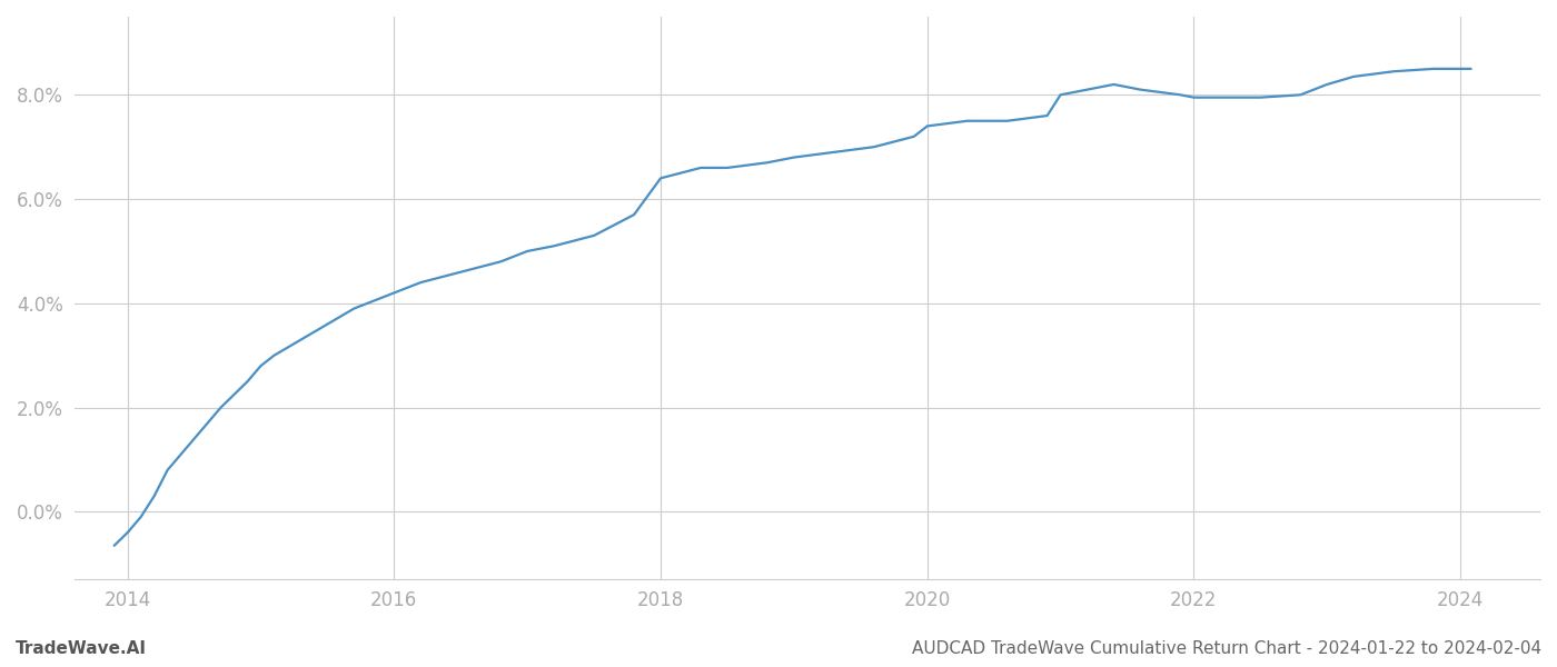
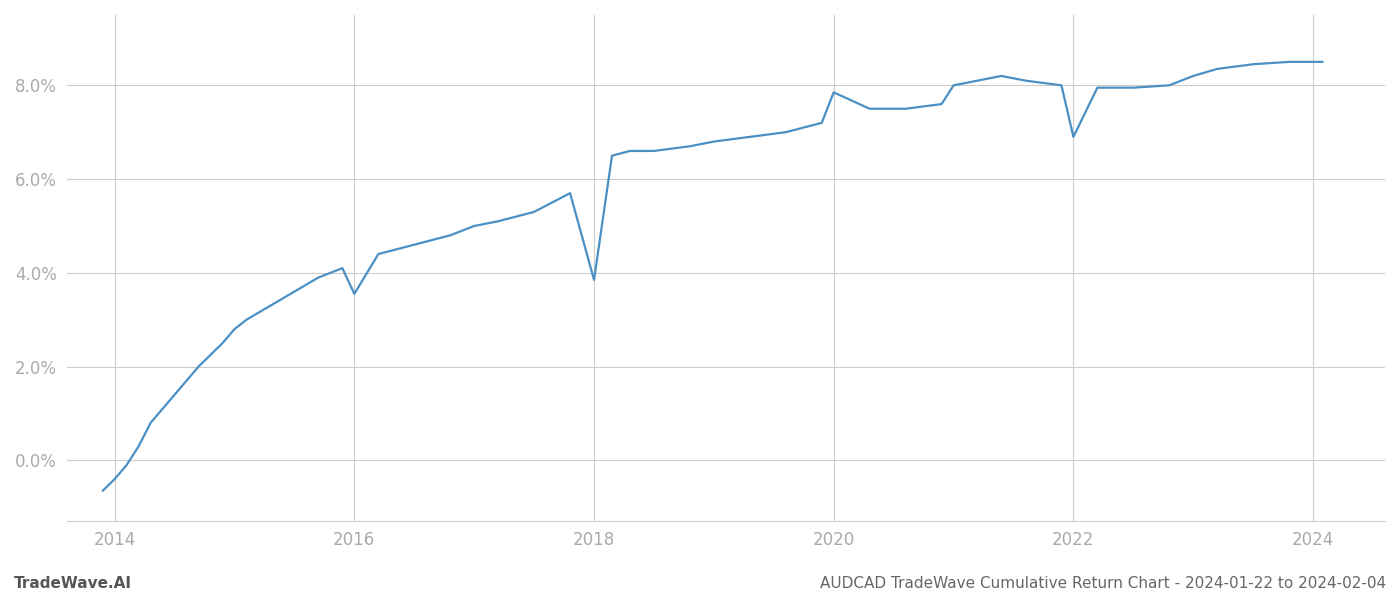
2016: 4.20% -> 3.55%
2018: 6.40% -> 3.85%
2020: 7.40% -> 7.85%
2022: 7.95% -> 6.90%
